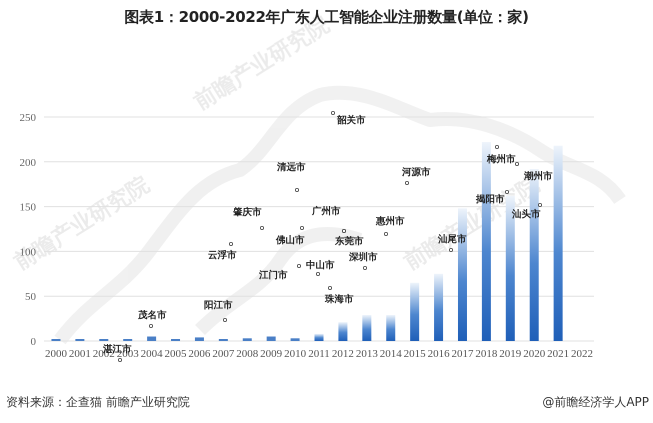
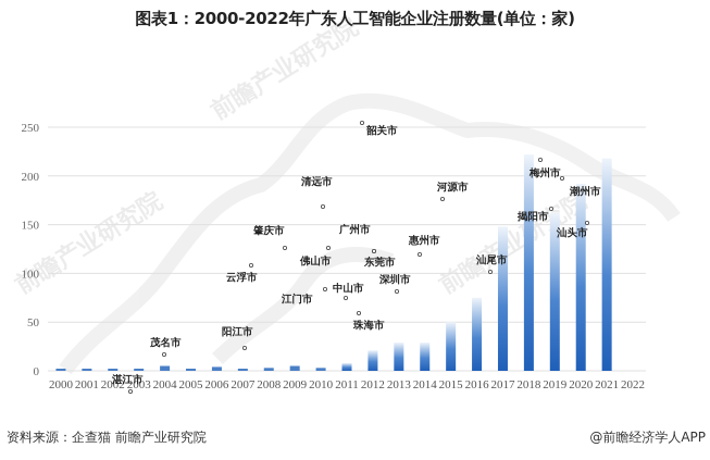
2015: 60 -> 50
